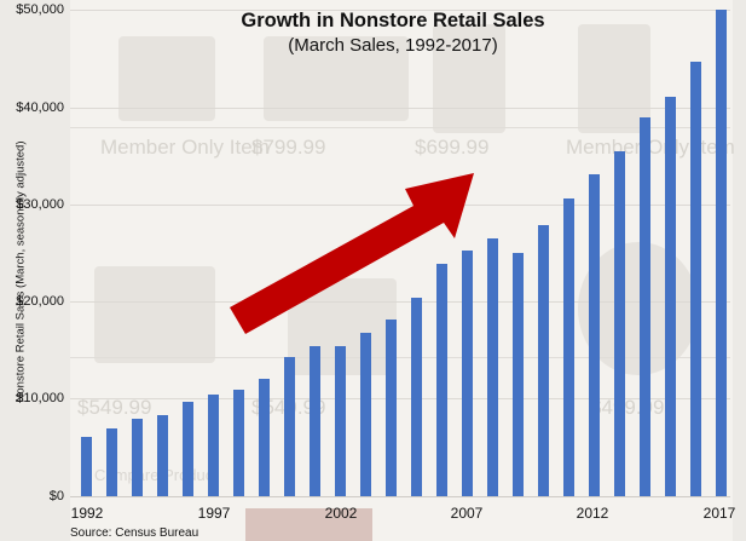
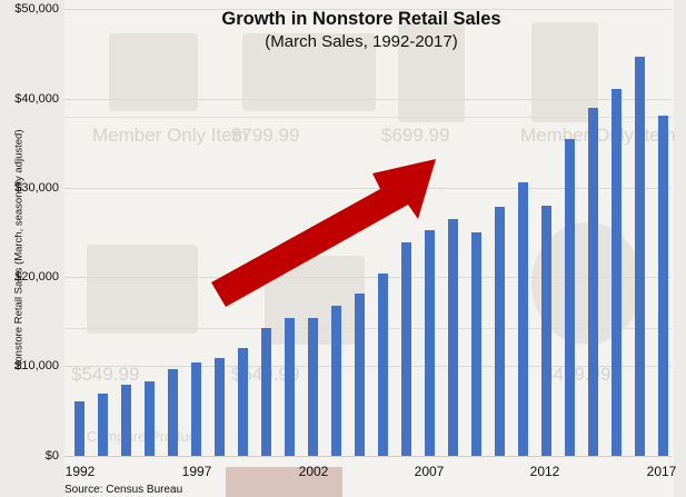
2012: $33000 -> $28000
2017: $50000 -> $38000
